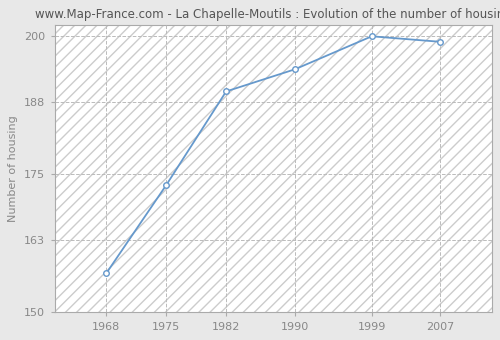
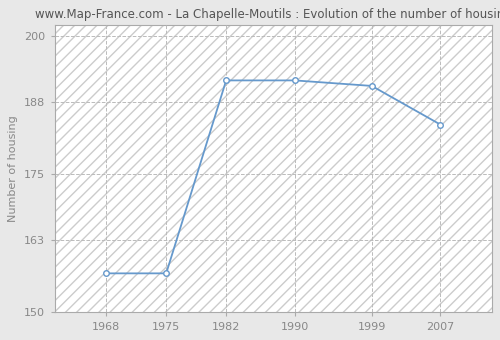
1975: 173 -> 157
1982: 190 -> 192
1990: 194 -> 192
1999: 200 -> 191
2007: 199 -> 184
